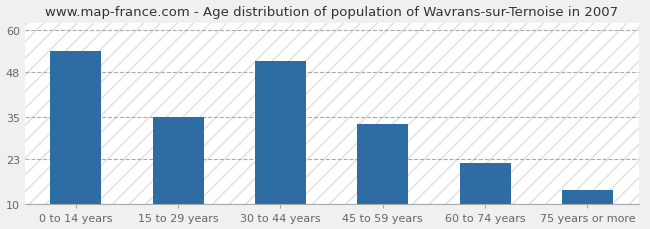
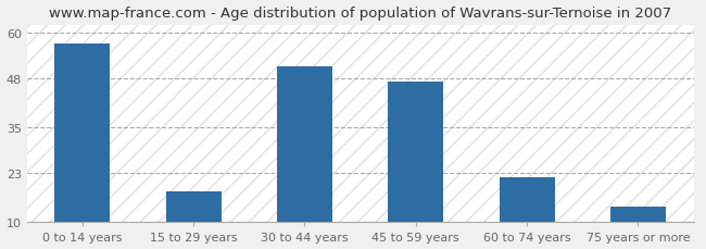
0 to 14 years: 54 -> 57
15 to 29 years: 35 -> 18
45 to 59 years: 33 -> 47
